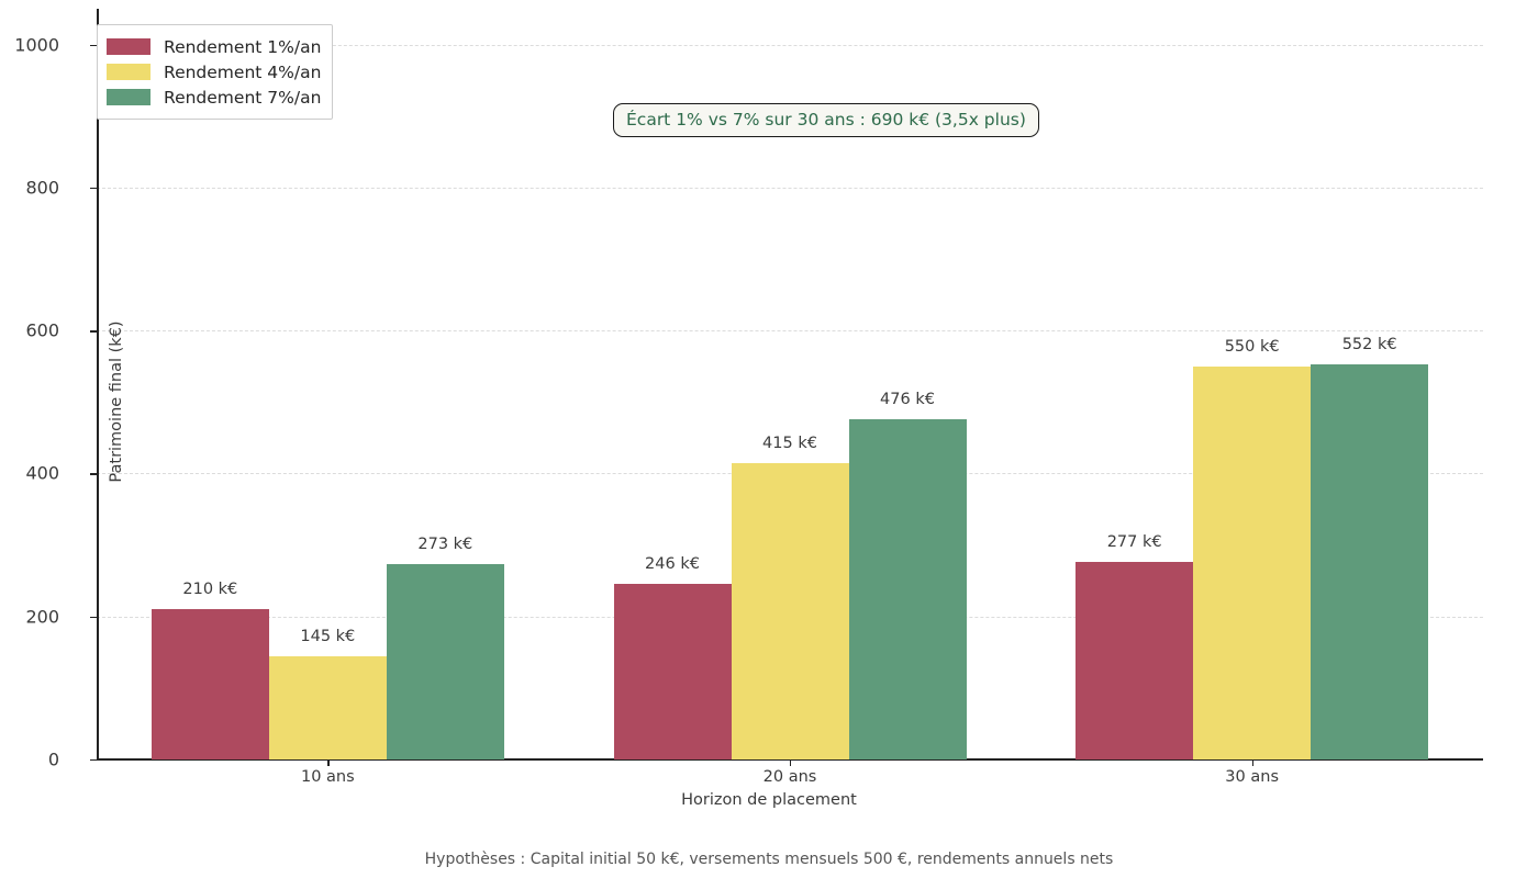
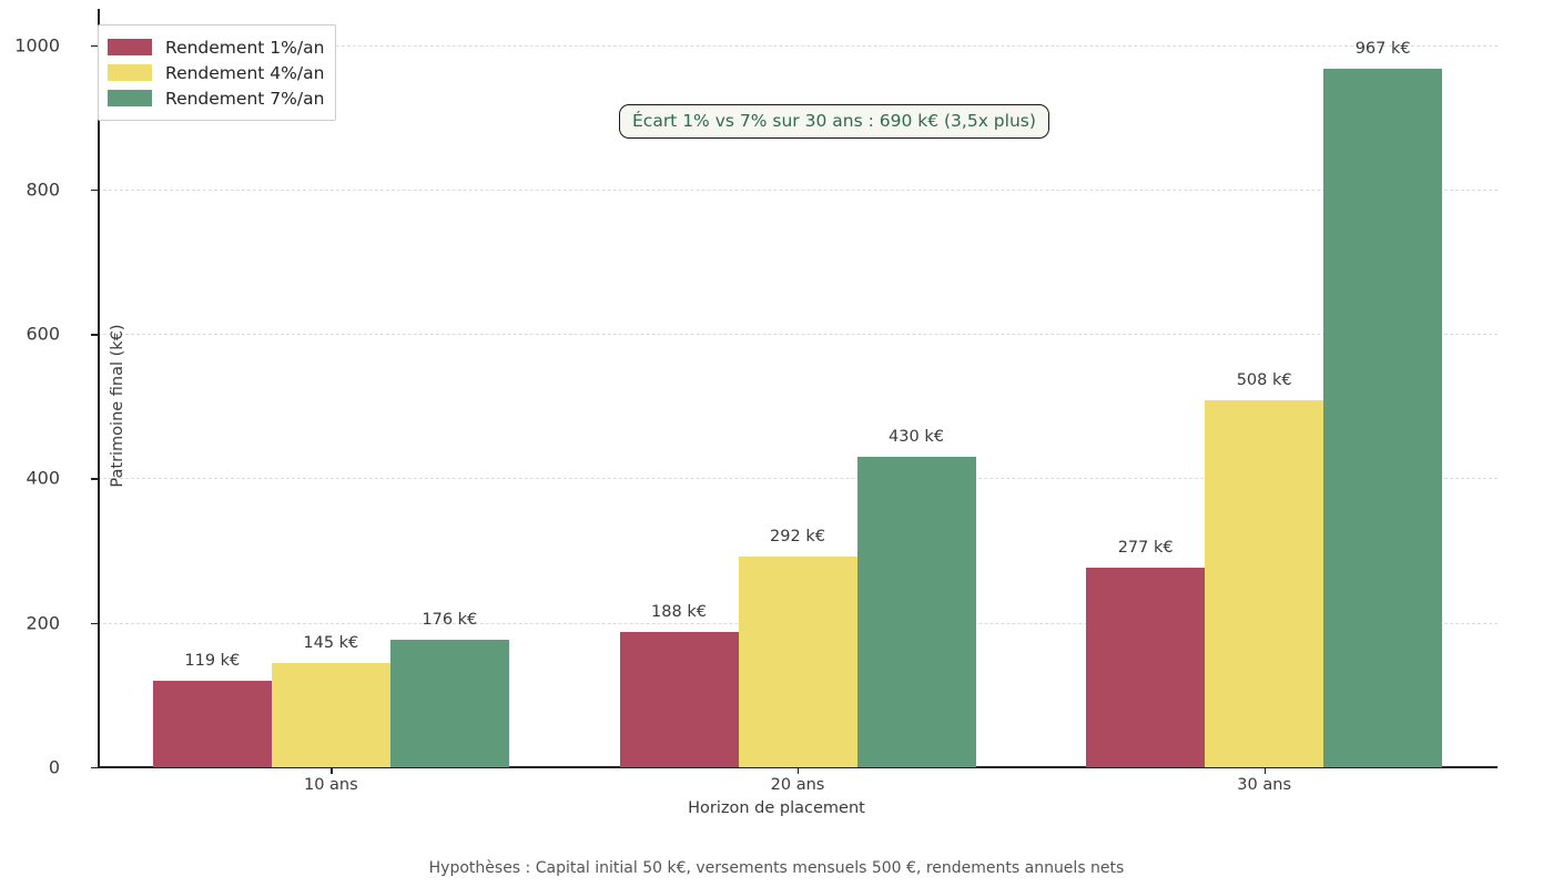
Rendement 1%/an/10 ans: 210 -> 119
Rendement 7%/an/10 ans: 273 -> 176
Rendement 1%/an/20 ans: 246 -> 188
Rendement 4%/an/20 ans: 415 -> 292
Rendement 7%/an/20 ans: 476 -> 430
Rendement 4%/an/30 ans: 550 -> 508
Rendement 7%/an/30 ans: 552 -> 967
